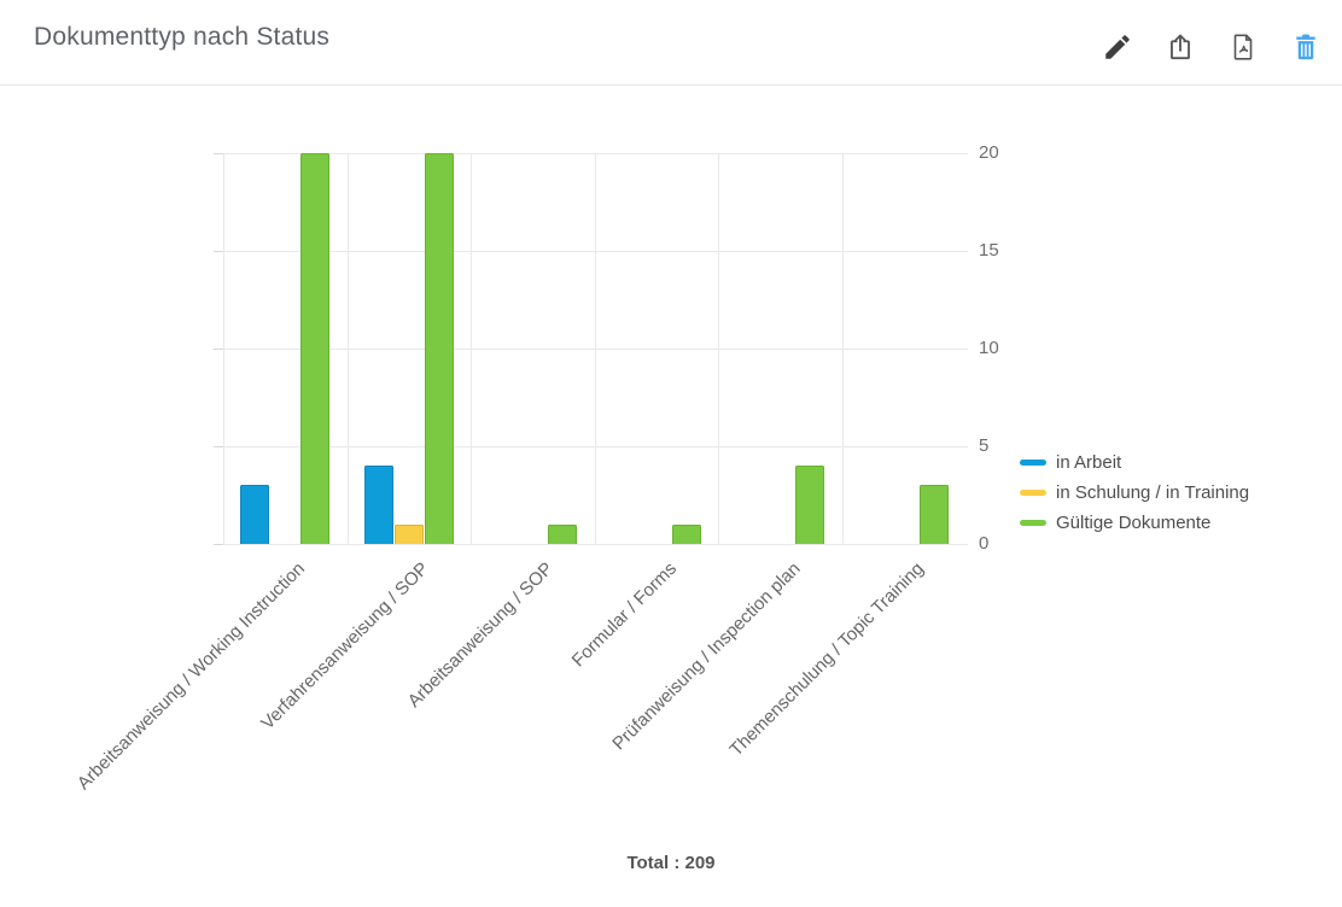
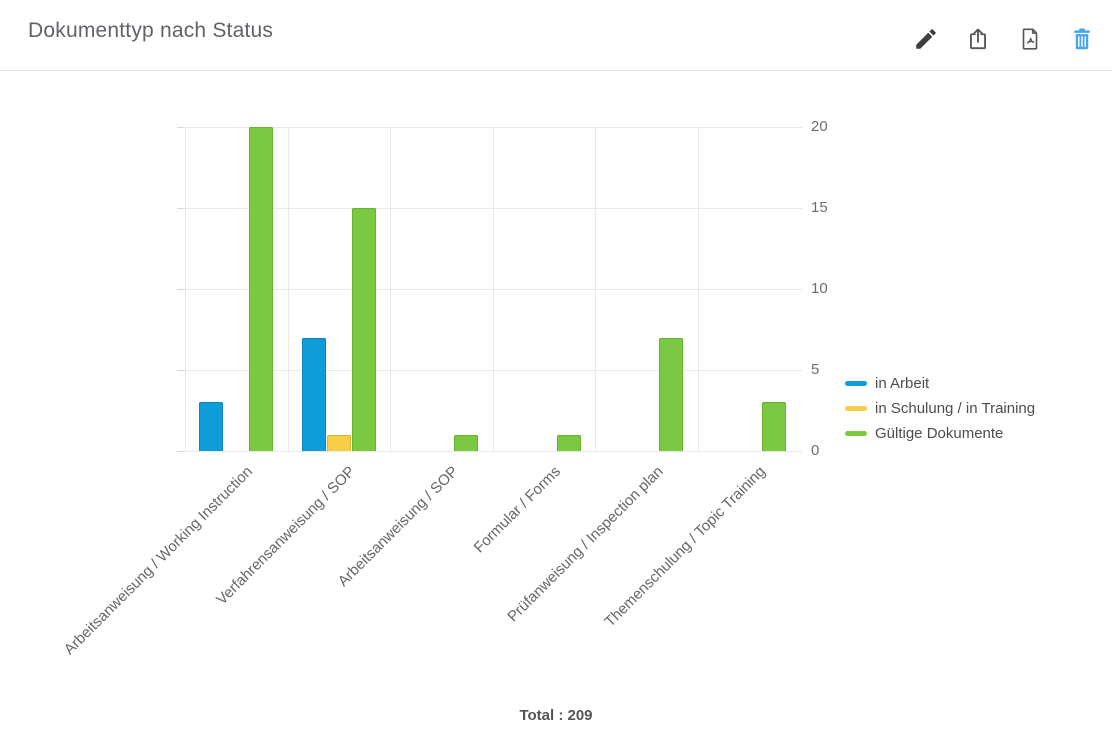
in Arbeit/Verfahrensanweisung / SOP: 4 -> 7
Gültige Dokumente/Verfahrensanweisung / SOP: 20 -> 15
Gültige Dokumente/Prüfanweisung / Inspection plan: 4 -> 7
